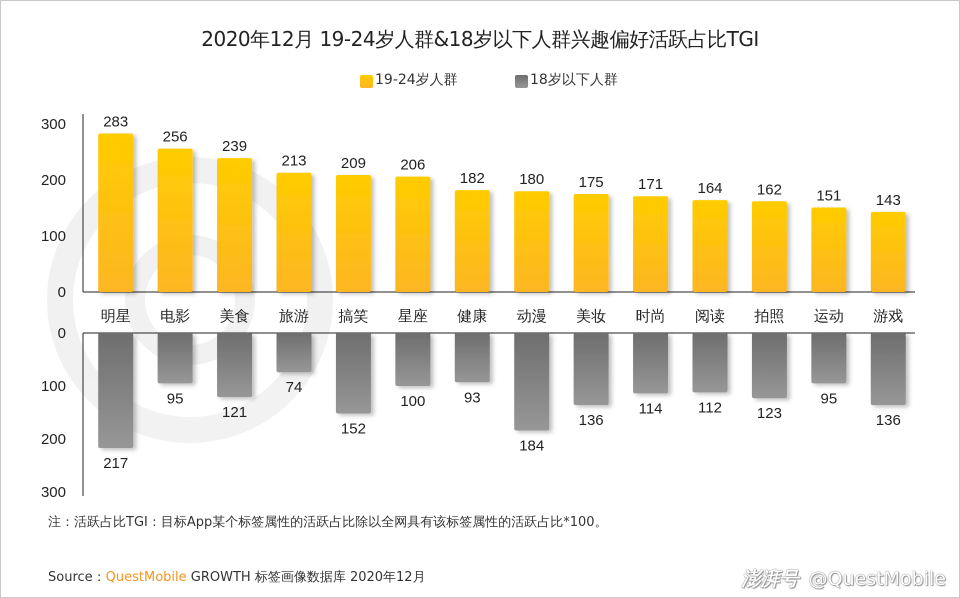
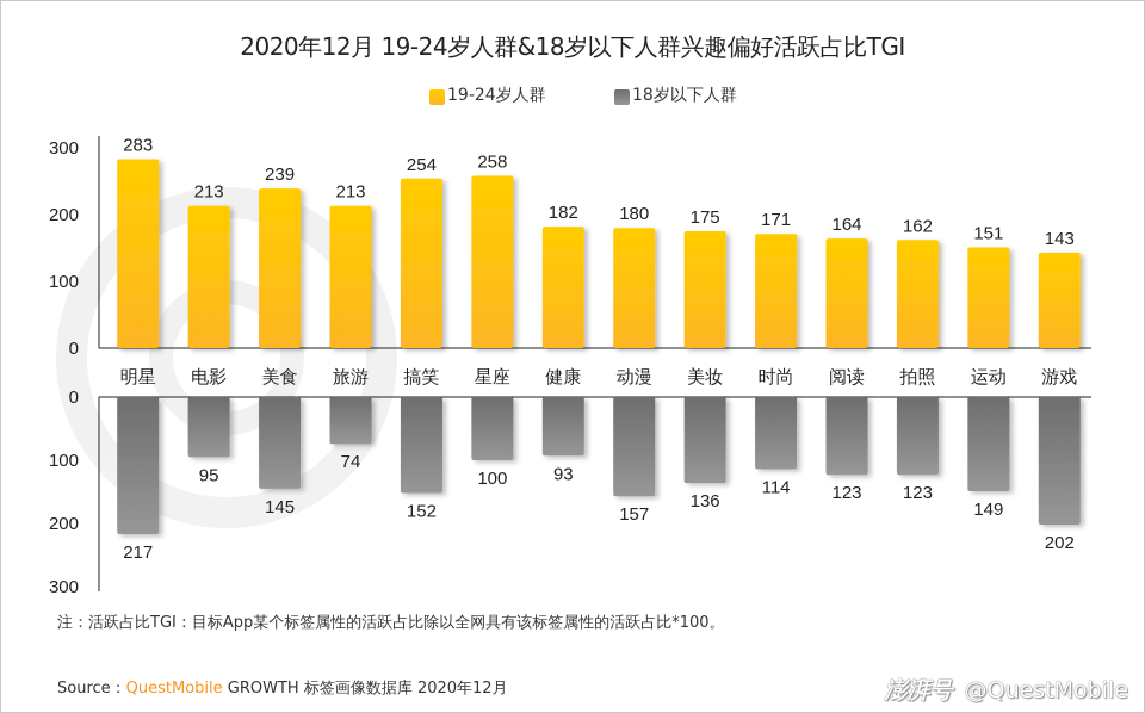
19-24岁人群/电影: 256 -> 213
18岁以下人群/美食: 121 -> 145
19-24岁人群/搞笑: 209 -> 254
19-24岁人群/星座: 206 -> 258
18岁以下人群/动漫: 184 -> 157
18岁以下人群/阅读: 112 -> 123
18岁以下人群/运动: 95 -> 149
18岁以下人群/游戏: 136 -> 202
